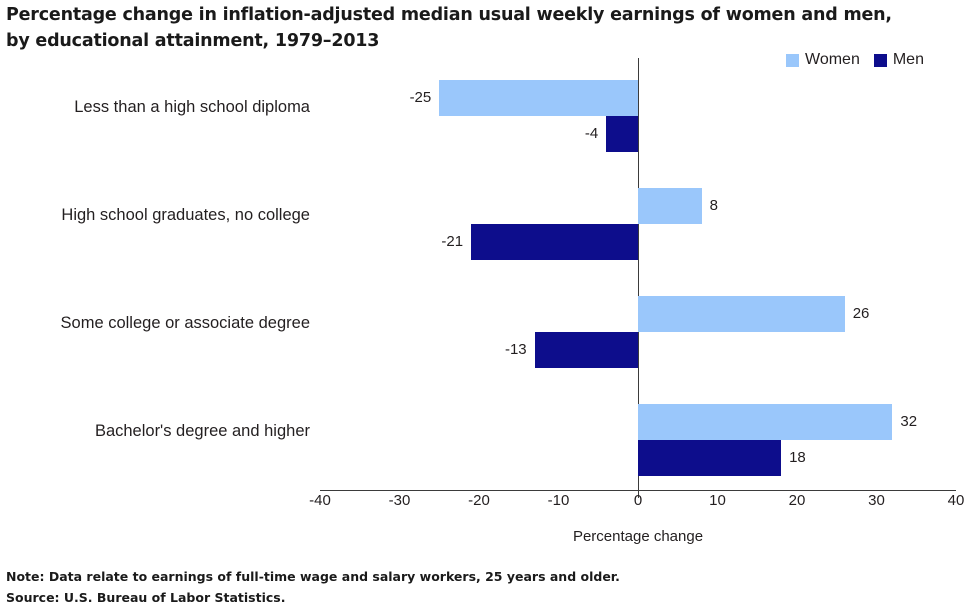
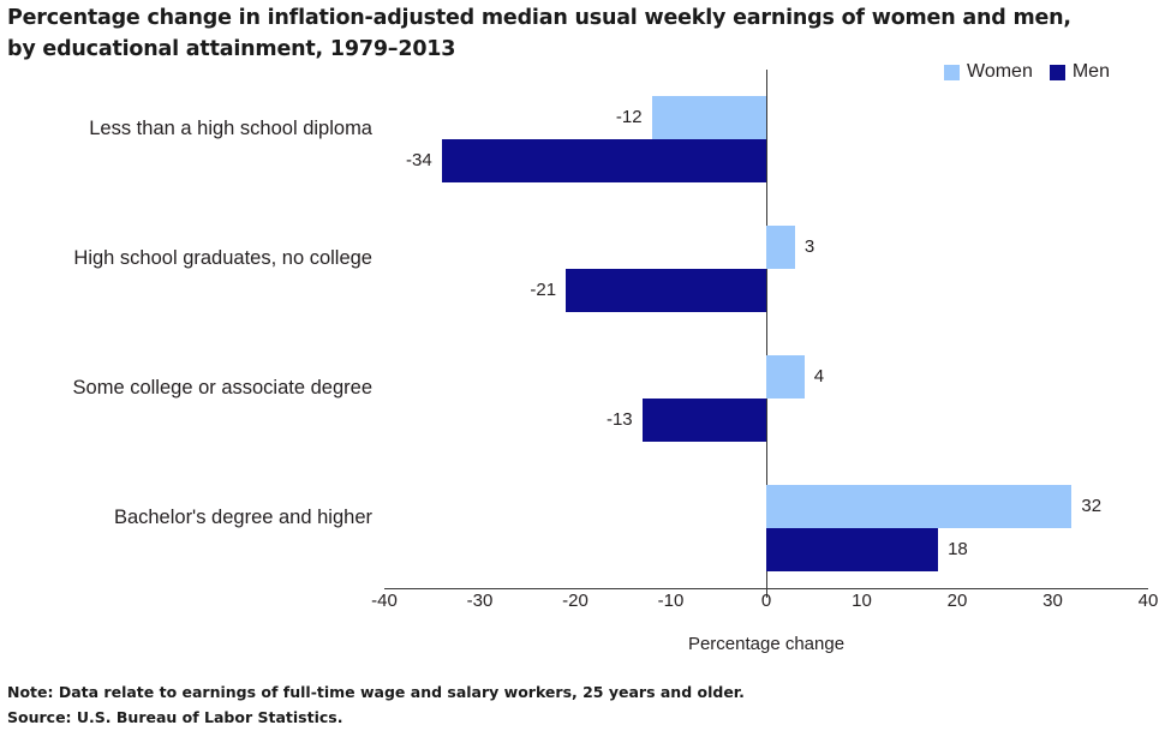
Women/Less than a high school diploma: -25 -> -12
Men/Less than a high school diploma: -4 -> -34
Women/High school graduates, no college: 8 -> 3
Women/Some college or associate degree: 26 -> 4
